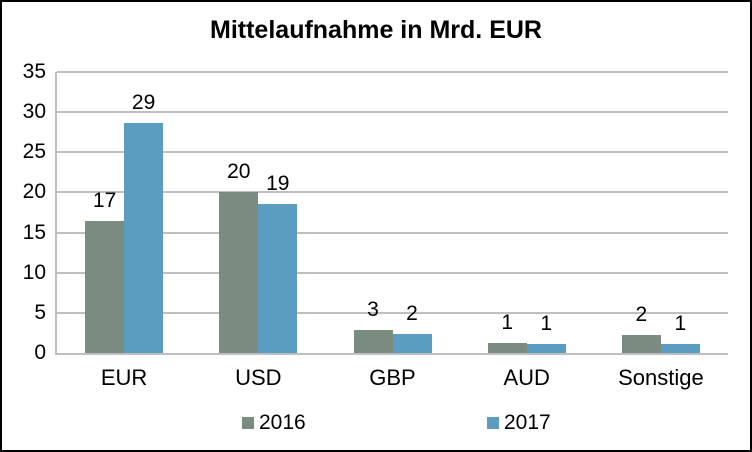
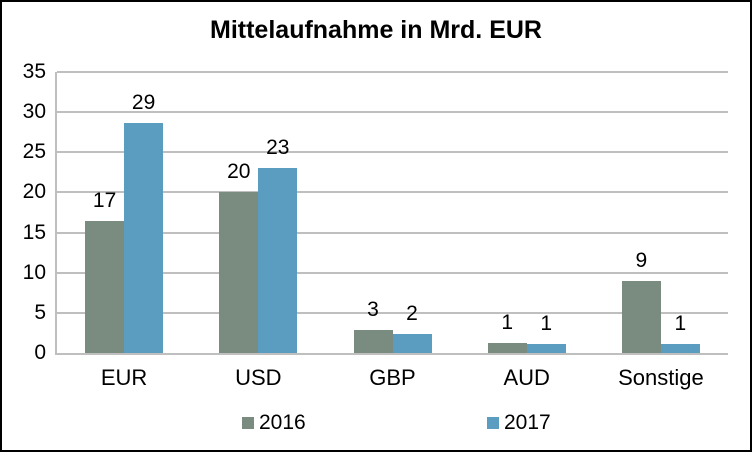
2017/USD: 19 -> 23
2016/Sonstige: 2 -> 9
